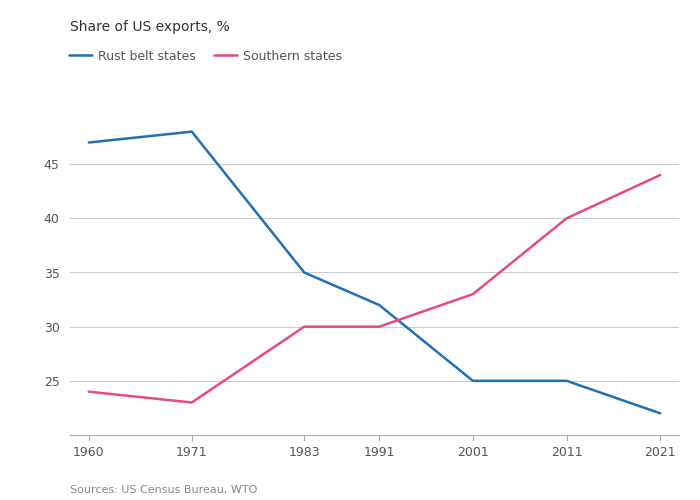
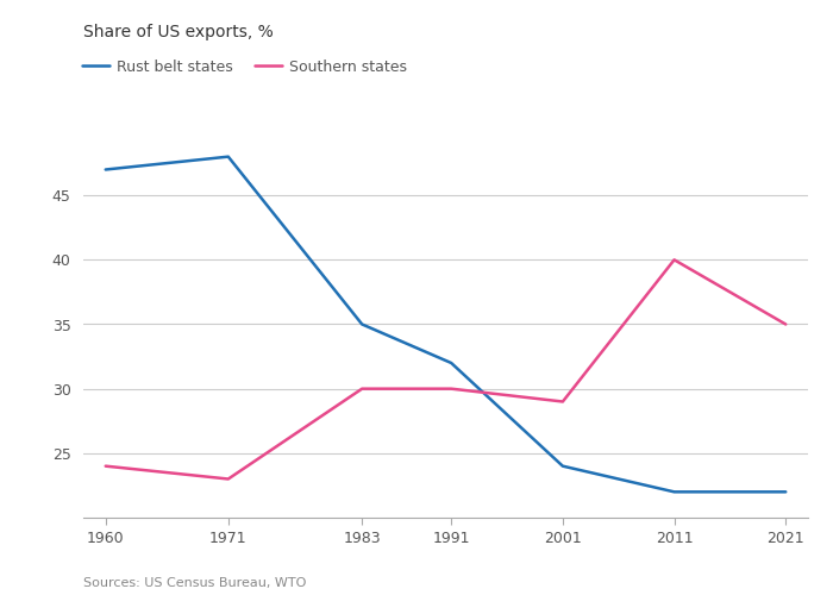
Rust belt states/2001: 25 -> 24
Southern states/2001: 33 -> 29
Rust belt states/2011: 25 -> 22
Southern states/2021: 44 -> 35
